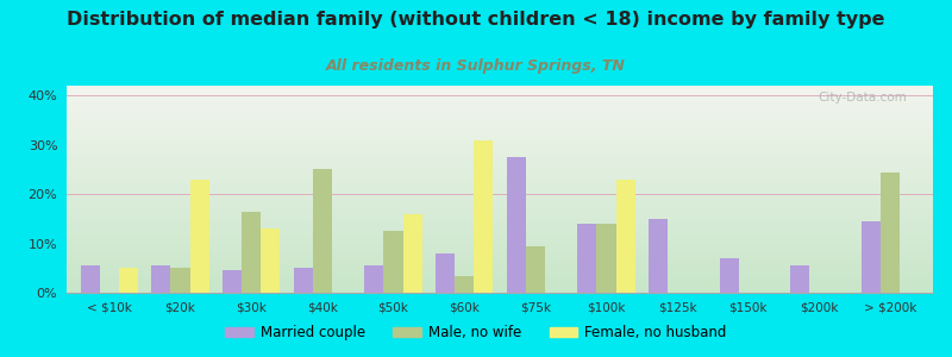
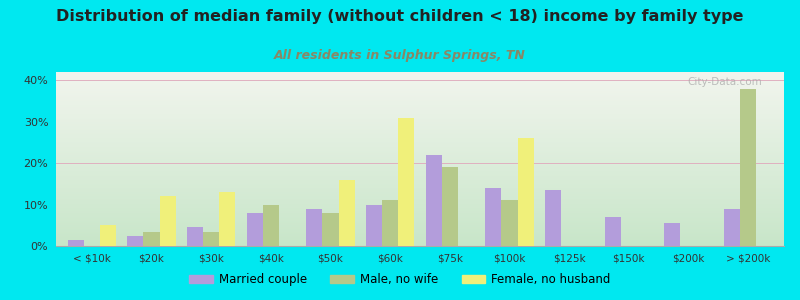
Married couple/< $10k: 5.5% -> 1.5%
Married couple/$20k: 5.5% -> 2.5%
Male, no wife/$20k: 5.0% -> 3.5%
Female, no husband/$20k: 23% -> 12%
Male, no wife/$30k: 16.5% -> 3.5%
Married couple/$40k: 5.0% -> 8.0%
Male, no wife/$40k: 25.0% -> 10.0%
Married couple/$50k: 5.5% -> 9.0%
Male, no wife/$50k: 12.5% -> 8.0%
Married couple/$60k: 8.0% -> 10.0%
Male, no wife/$60k: 3.5% -> 11.0%
Married couple/$75k: 27.5% -> 22.0%
Male, no wife/$75k: 9.5% -> 19.0%
Male, no wife/$100k: 14.0% -> 11.0%
Female, no husband/$100k: 23% -> 26%
Married couple/$125k: 15.0% -> 13.5%
Married couple/> $200k: 14.5% -> 9.0%
Male, no wife/> $200k: 24.5% -> 38.0%
